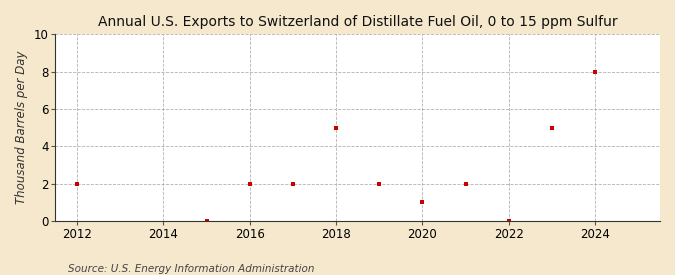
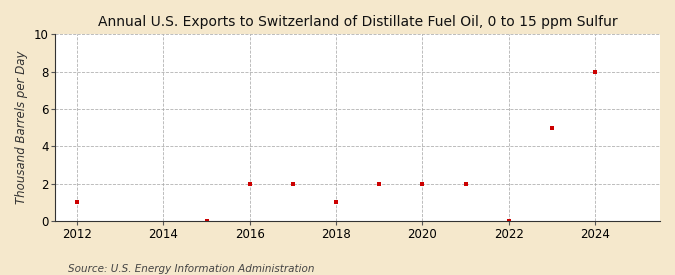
2012: 2 -> 1
2018: 5 -> 1
2020: 1 -> 2
